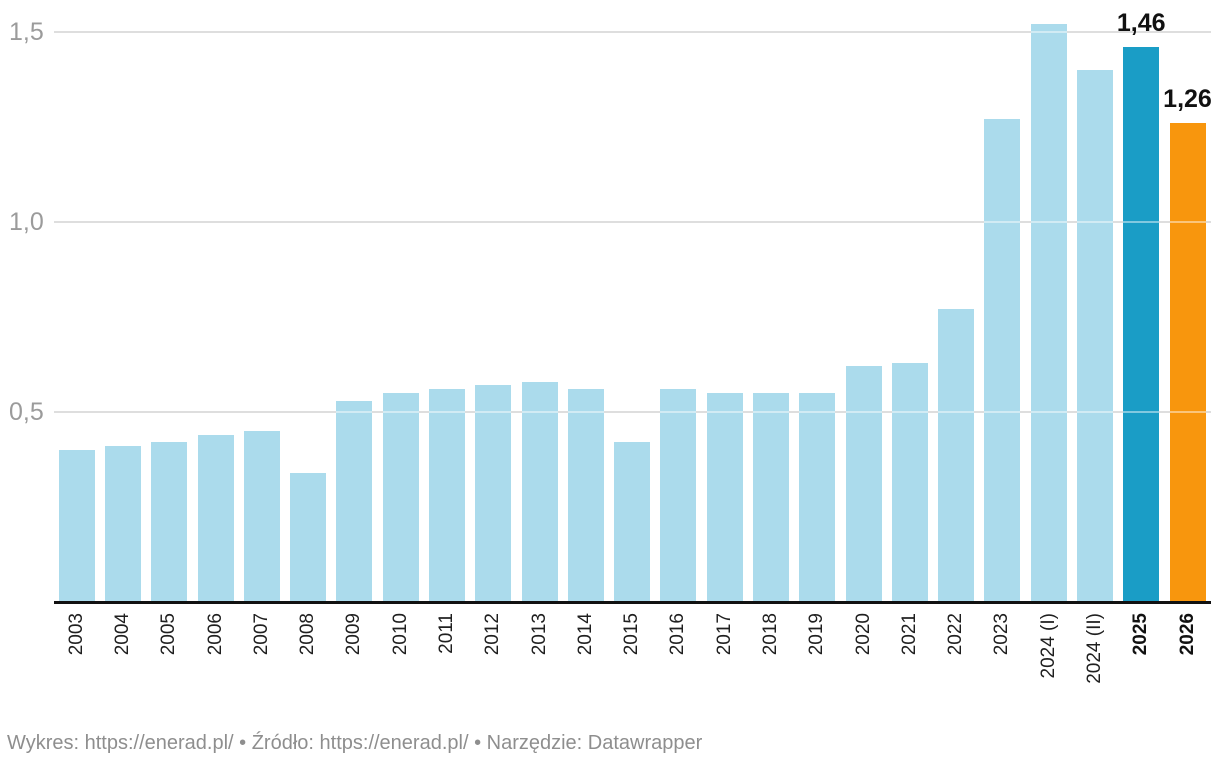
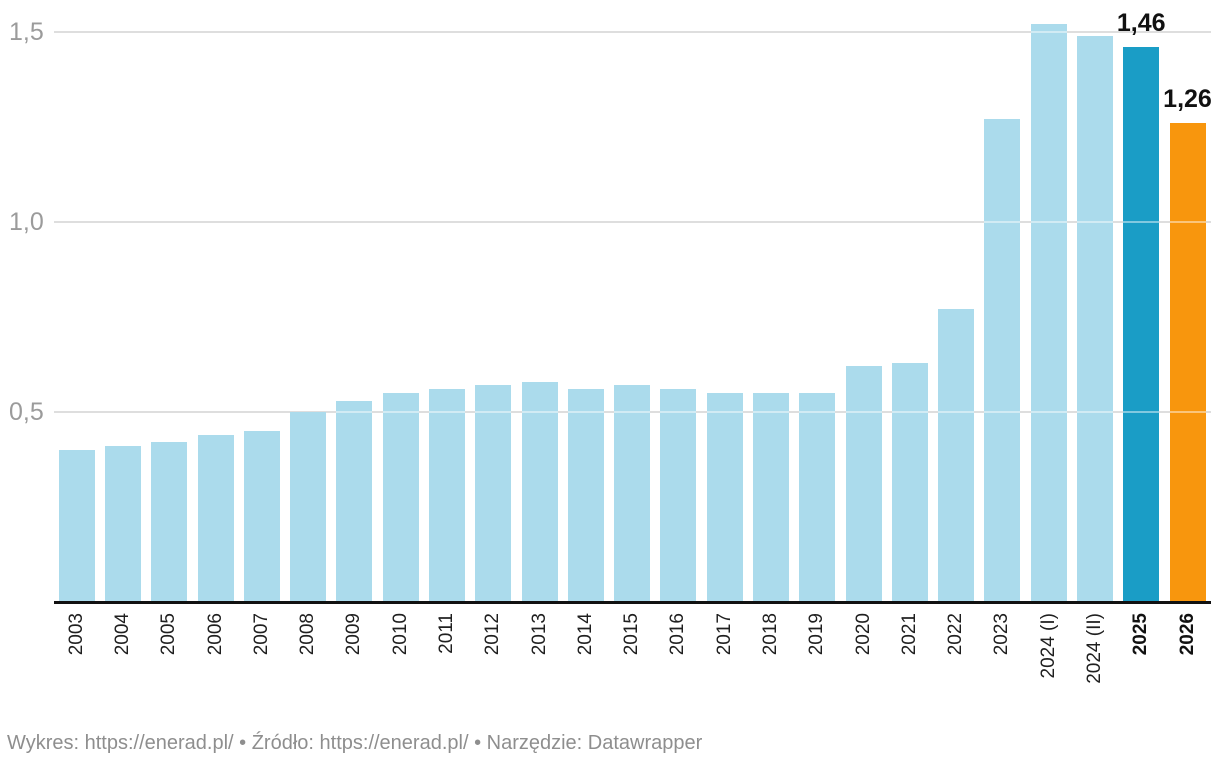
2008: 0,34 -> 0,50
2015: 0,42 -> 0,57
2024 (II): 1,40 -> 1,49
